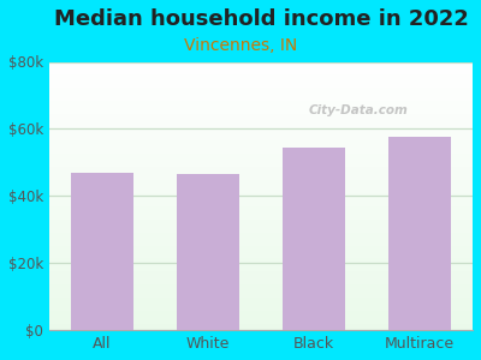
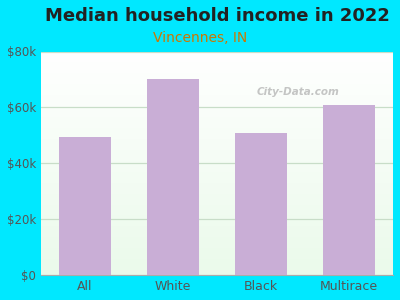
All: $47.0k -> $49.5k
White: $46.5k -> $70.0k
Black: $54.5k -> $51.0k
Multirace: $57.5k -> $61.0k
